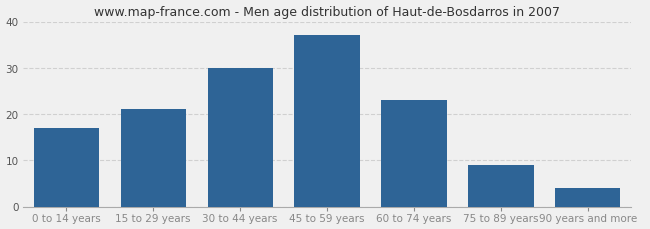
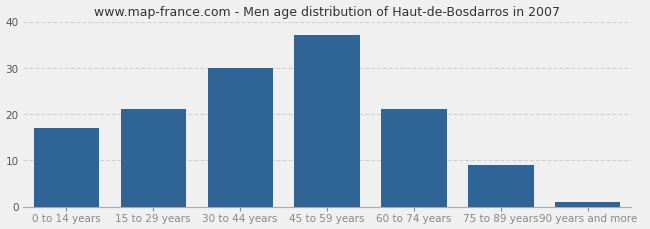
60 to 74 years: 23 -> 21
90 years and more: 4 -> 1
